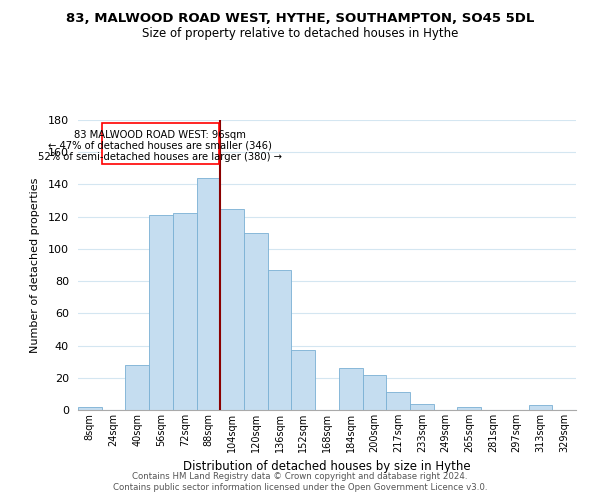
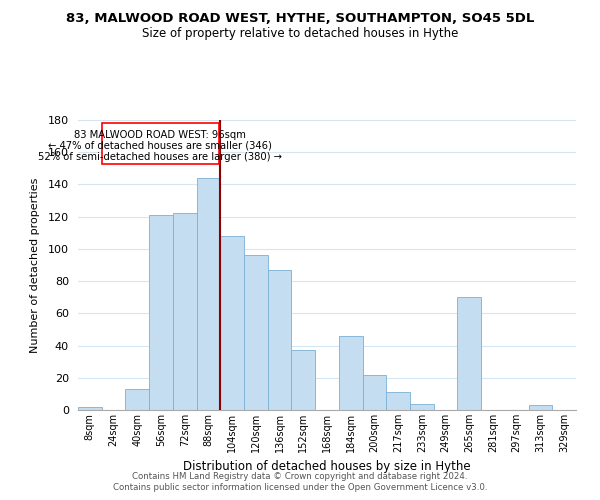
40sqm: 28 -> 13
104sqm: 125 -> 108
120sqm: 110 -> 96
184sqm: 26 -> 46
265sqm: 2 -> 70
